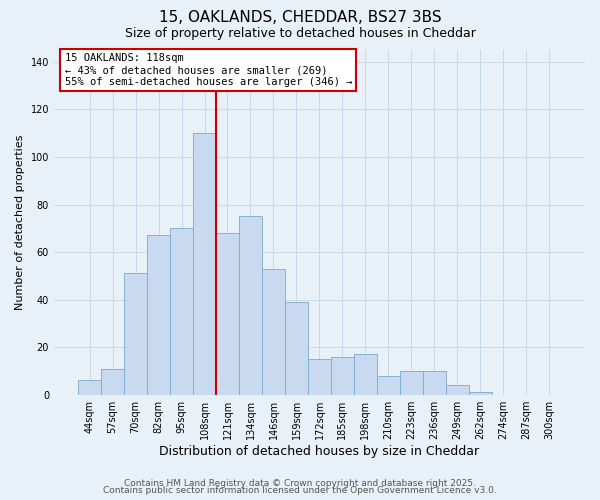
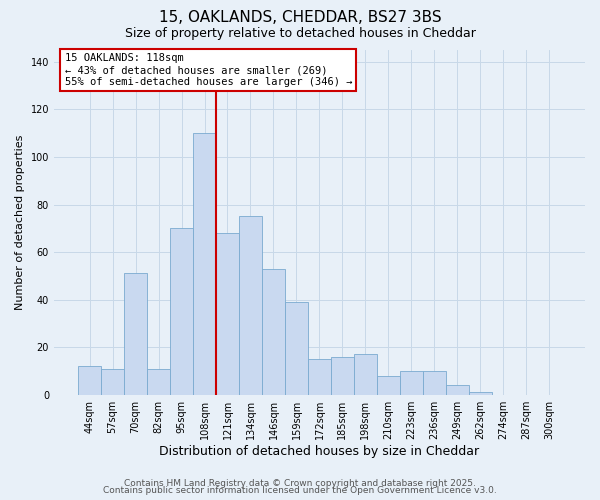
44sqm: 6 -> 12
82sqm: 67 -> 11
